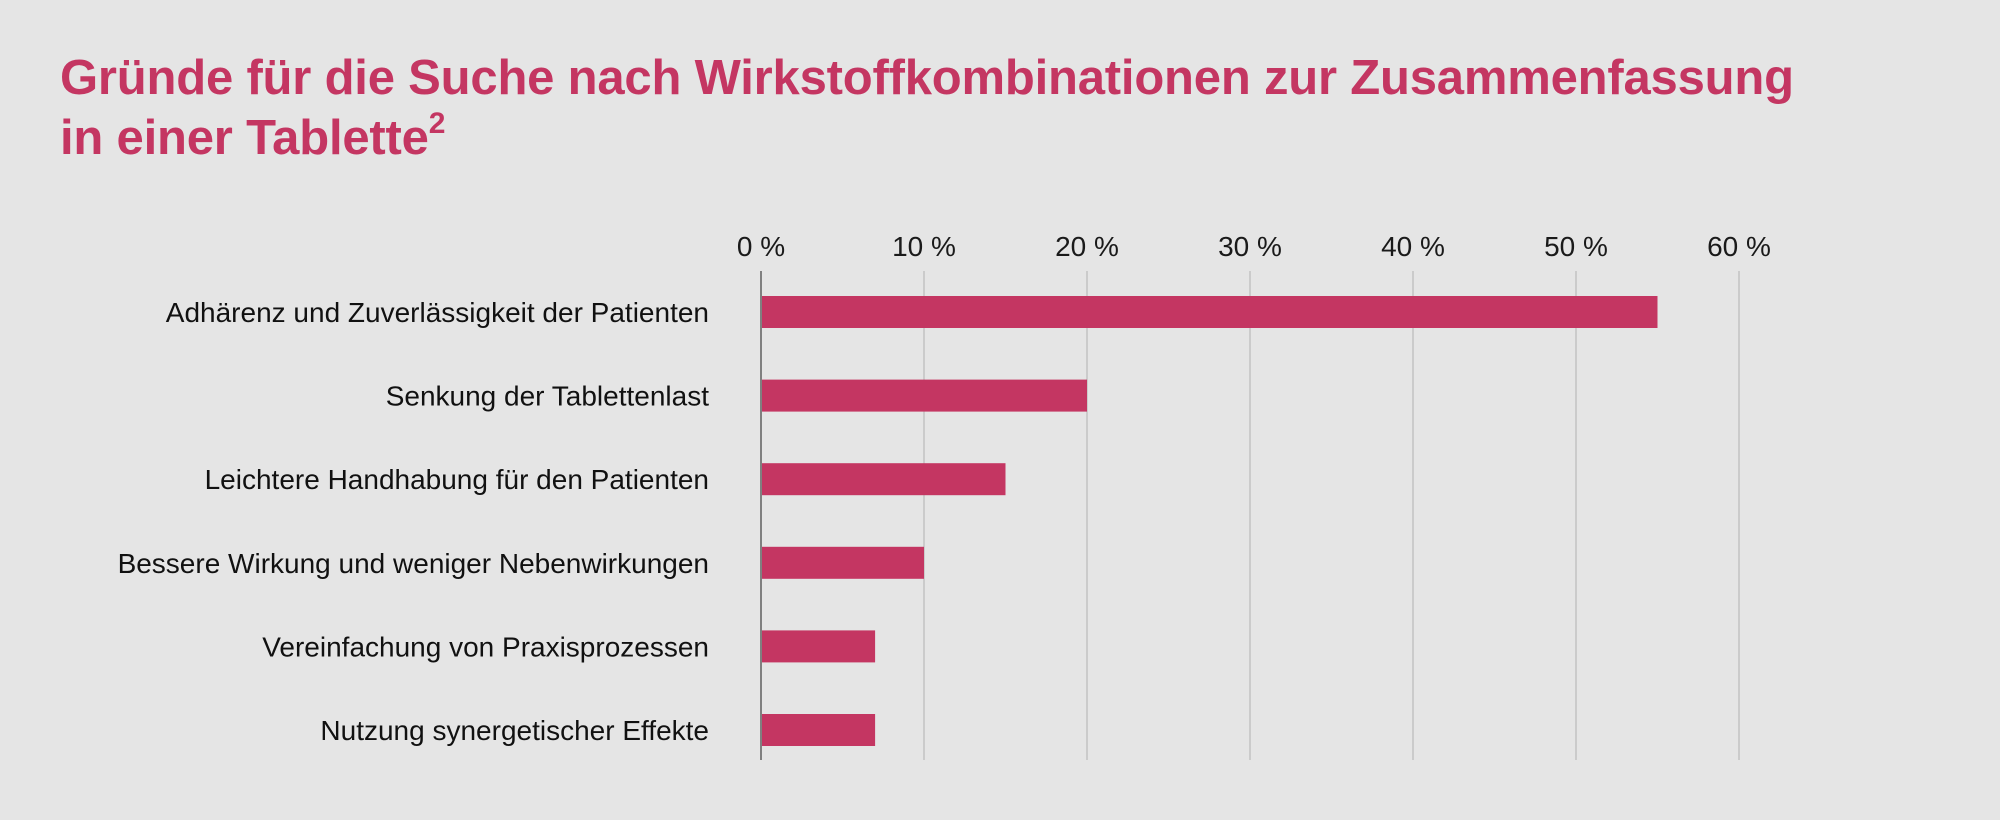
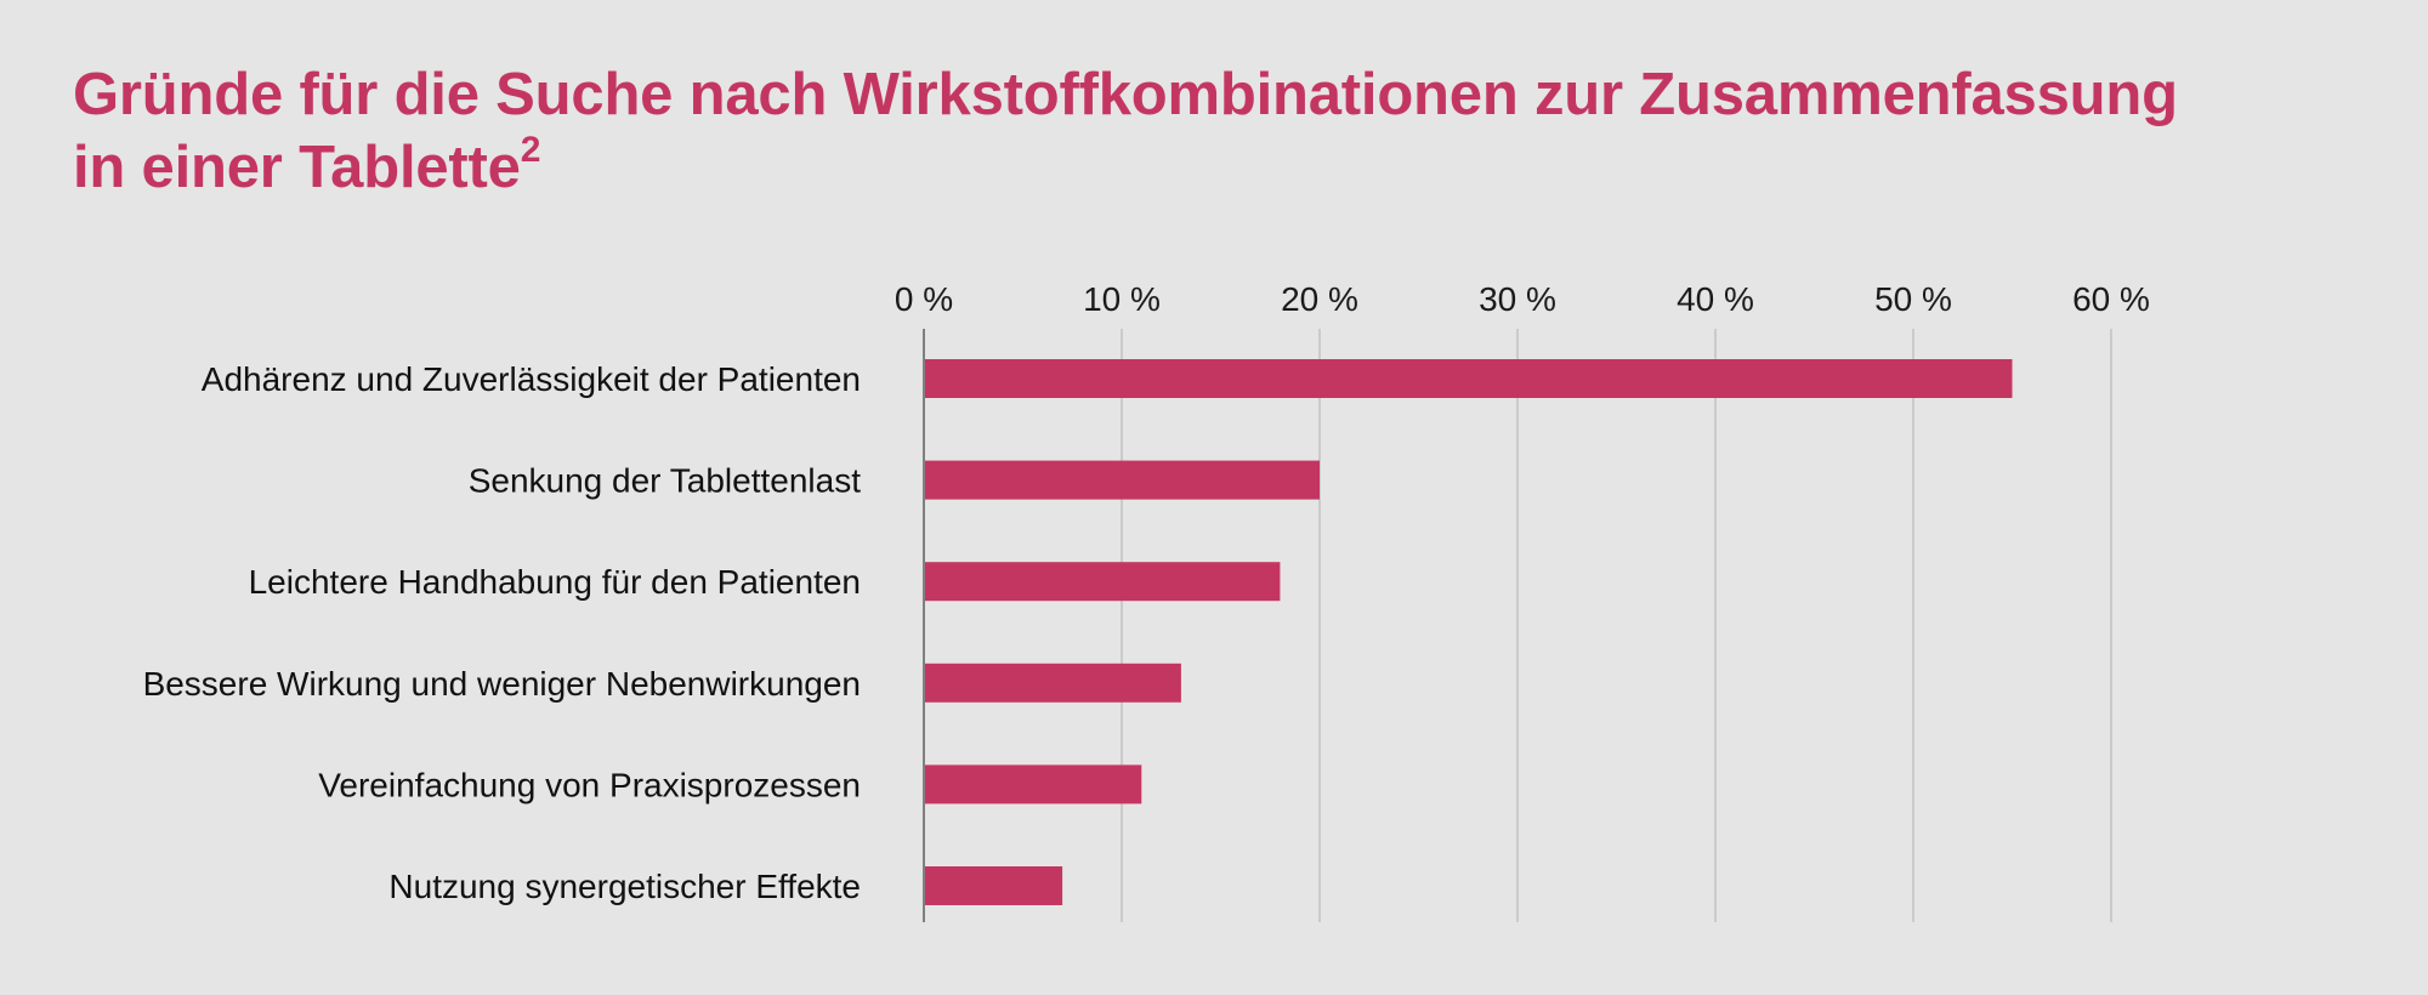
Leichtere Handhabung für den Patienten: 15% -> 18%
Bessere Wirkung und weniger Nebenwirkungen: 10% -> 13%
Vereinfachung von Praxisprozessen: 7% -> 11%
